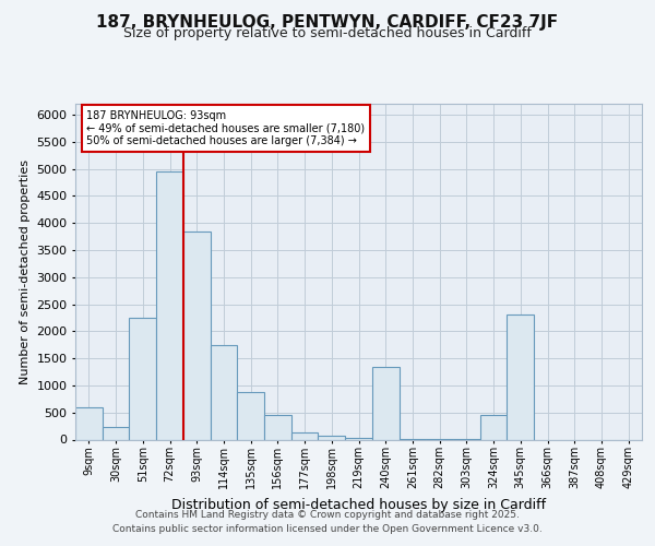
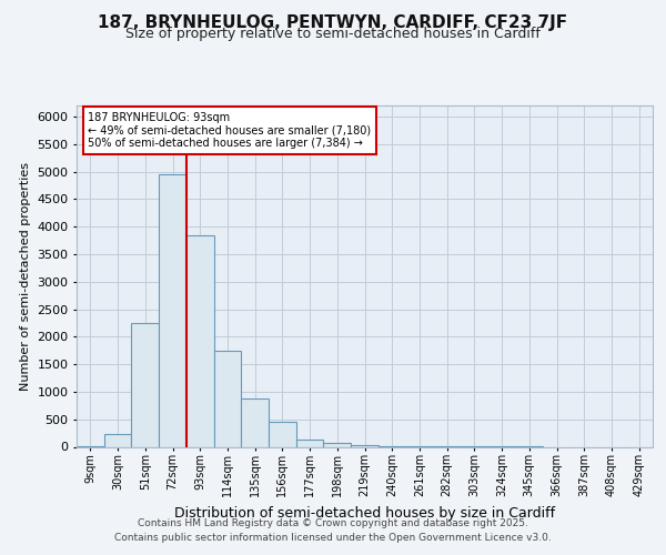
9sqm: 600 -> 20
240sqm: 1350 -> 10
324sqm: 450 -> 0
345sqm: 2300 -> 0
